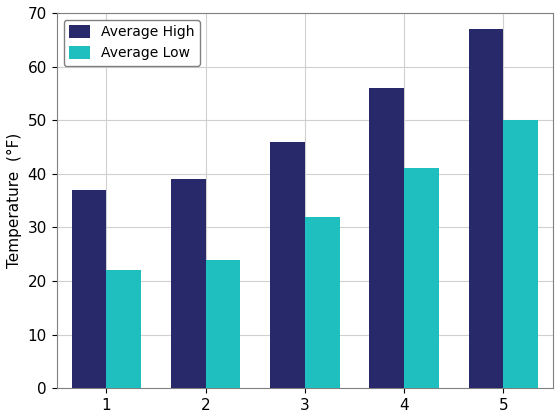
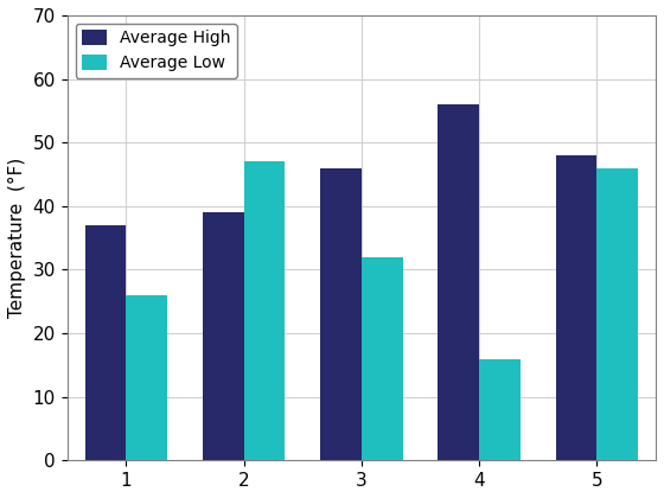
Average Low/1: 22 -> 26
Average Low/2: 24 -> 47
Average Low/4: 41 -> 16
Average High/5: 67 -> 48
Average Low/5: 50 -> 46
